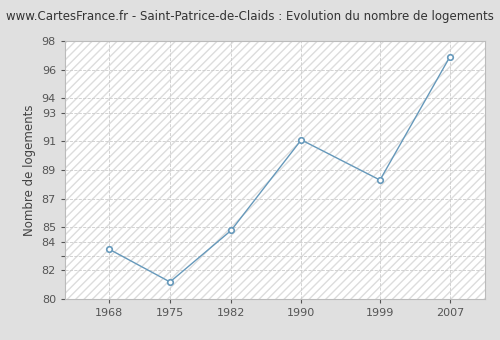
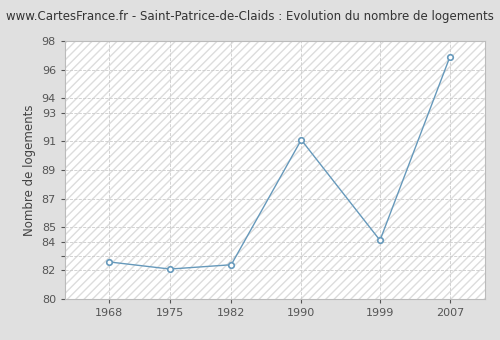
1968: 83.5 -> 82.6
1975: 81.2 -> 82.1
1982: 84.8 -> 82.4
1999: 88.3 -> 84.1
